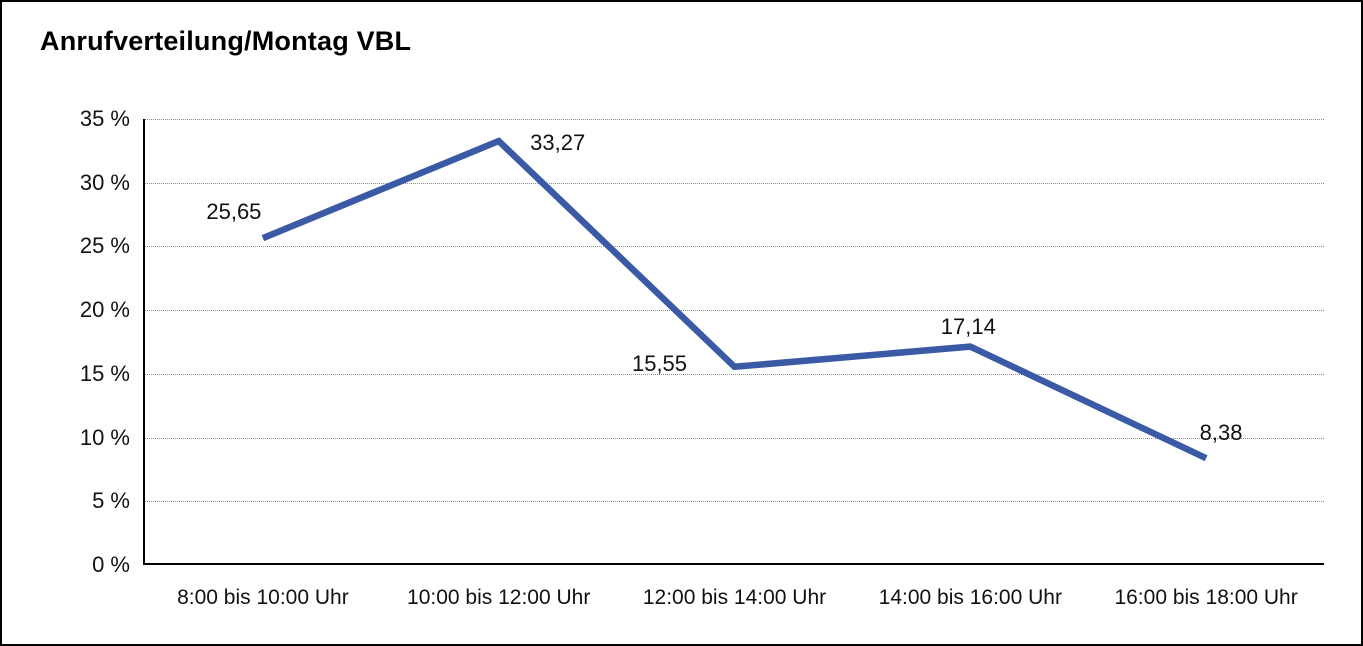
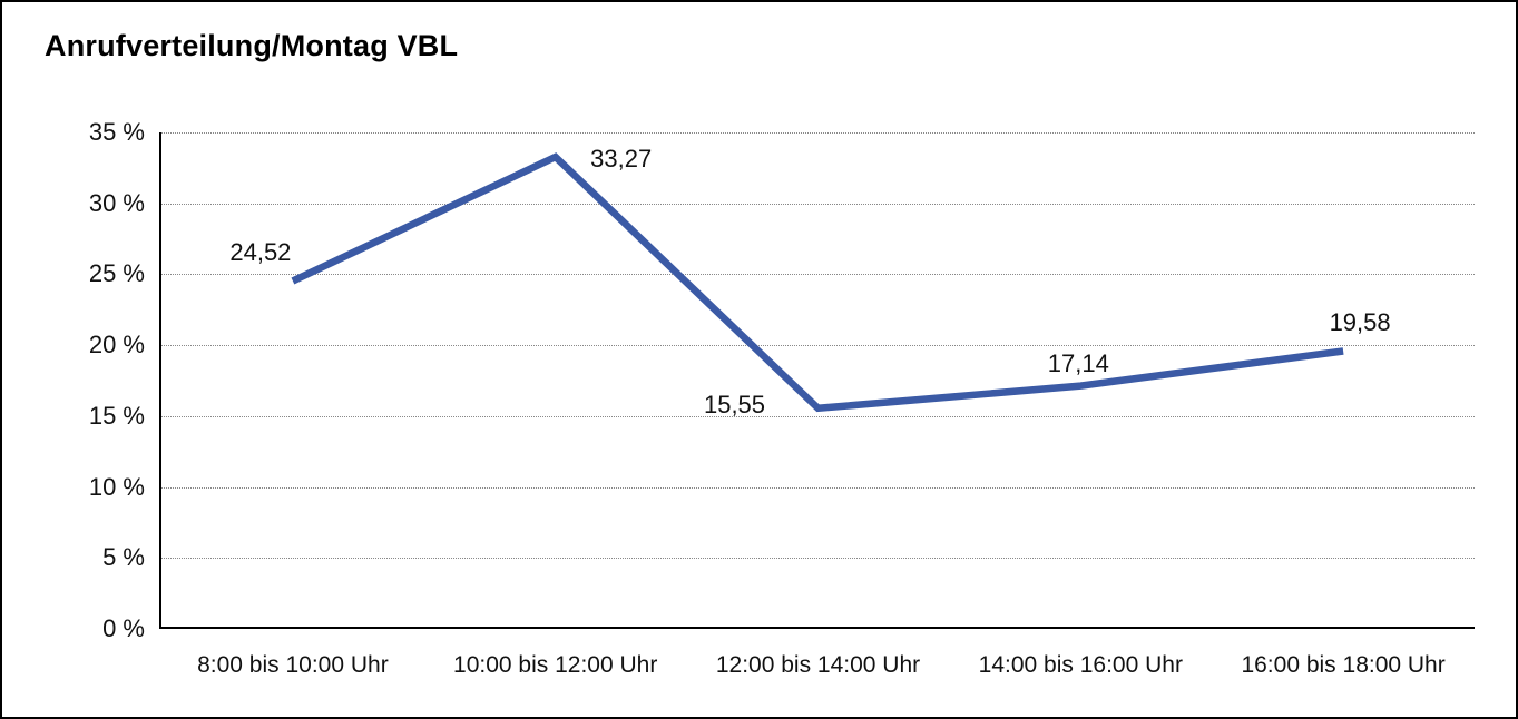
8:00 bis 10:00 Uhr: 25,65 -> 24,52
16:00 bis 18:00 Uhr: 8,38 -> 19,58
